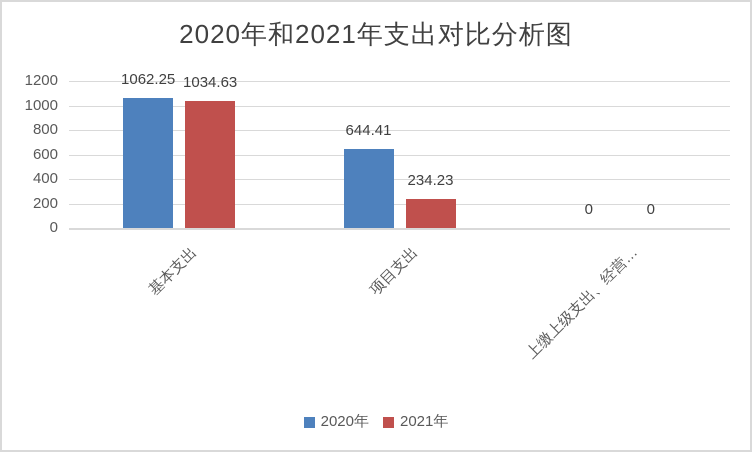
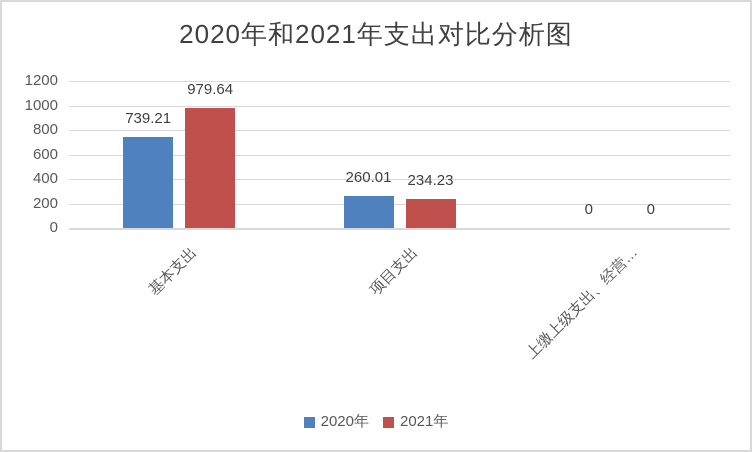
2020年/基本支出: 1062.25 -> 739.21
2021年/基本支出: 1034.63 -> 979.64
2020年/项目支出: 644.41 -> 260.01
